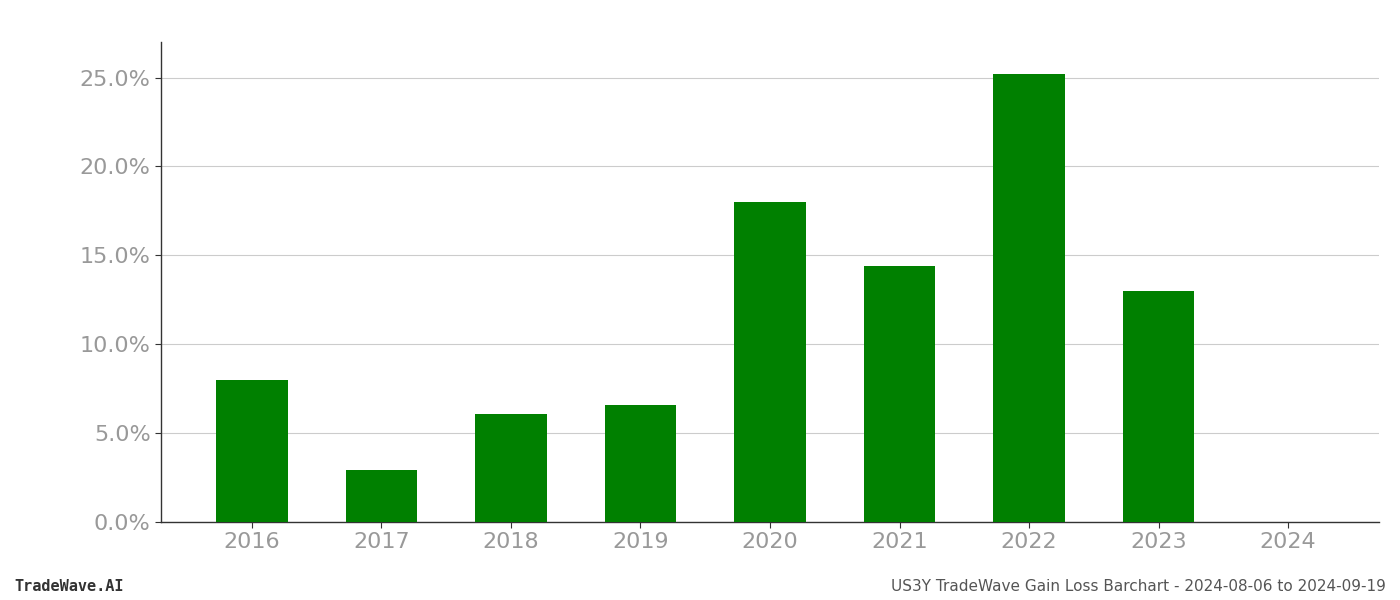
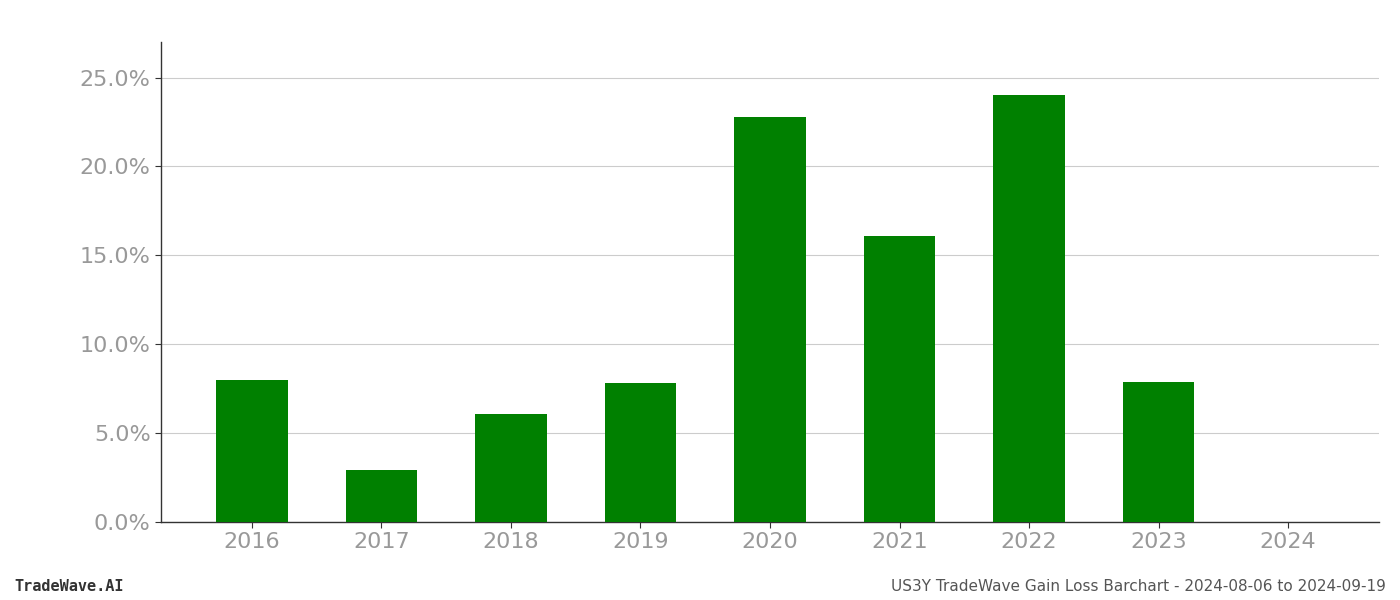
2019: 6.6% -> 7.8%
2020: 18.0% -> 22.8%
2021: 14.4% -> 16.1%
2022: 25.2% -> 24.0%
2023: 13.0% -> 7.9%
